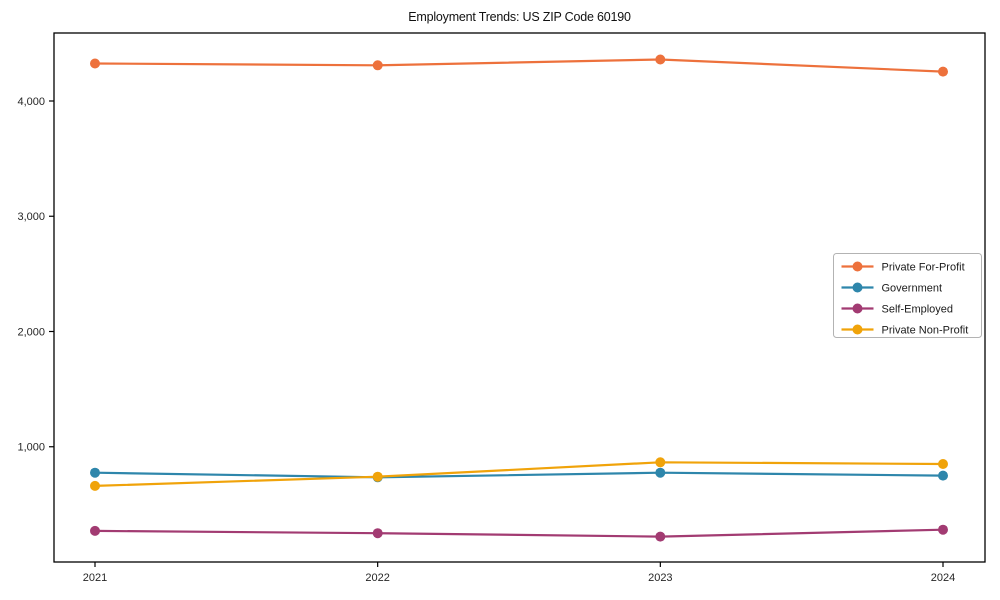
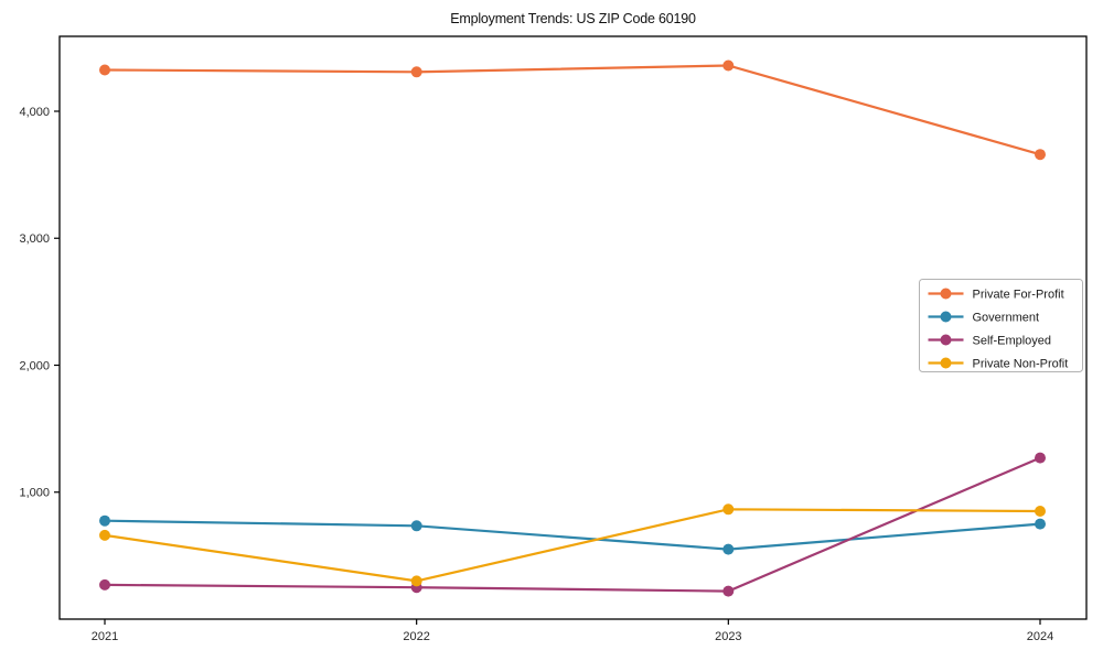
Private Non-Profit/2022: 740 -> 300
Government/2023: 780 -> 550
Private For-Profit/2024: 4260 -> 3660
Self-Employed/2024: 280 -> 1270
